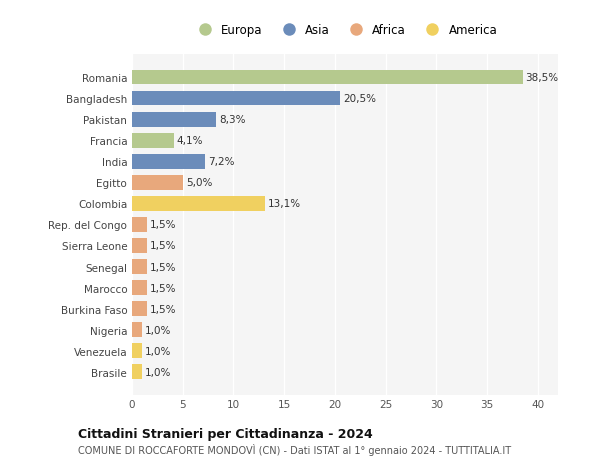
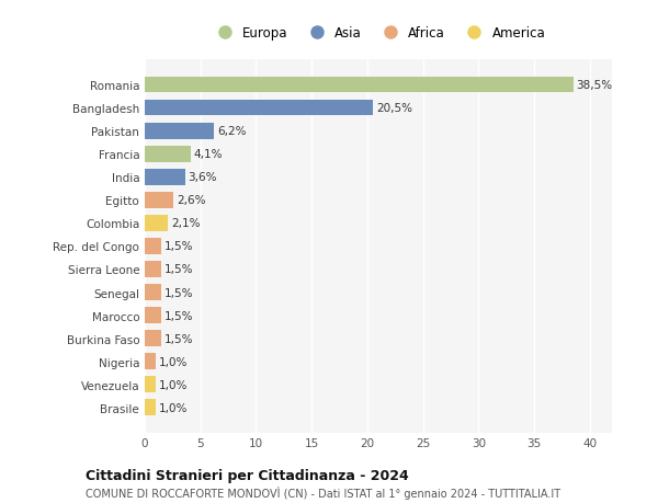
Pakistan: 8,3% -> 6,2%
India: 7,2% -> 3,6%
Egitto: 5,0% -> 2,6%
Colombia: 13,1% -> 2,1%
